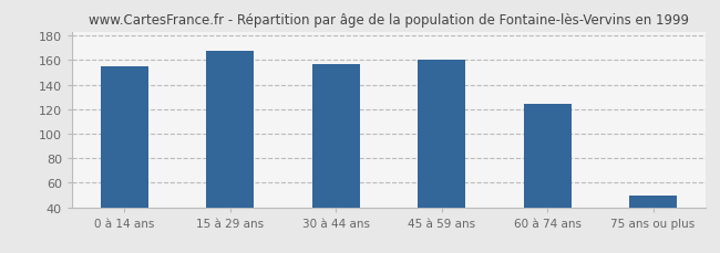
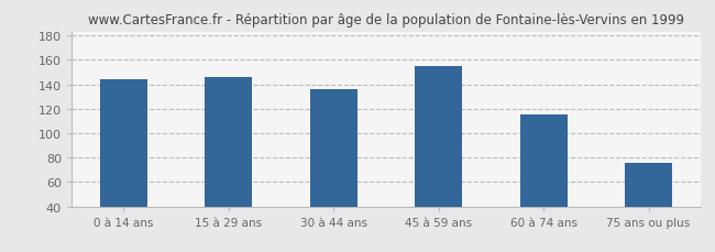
0 à 14 ans: 155 -> 144
15 à 29 ans: 168 -> 146
30 à 44 ans: 157 -> 136
45 à 59 ans: 160 -> 155
60 à 74 ans: 124 -> 115
75 ans ou plus: 50 -> 76
